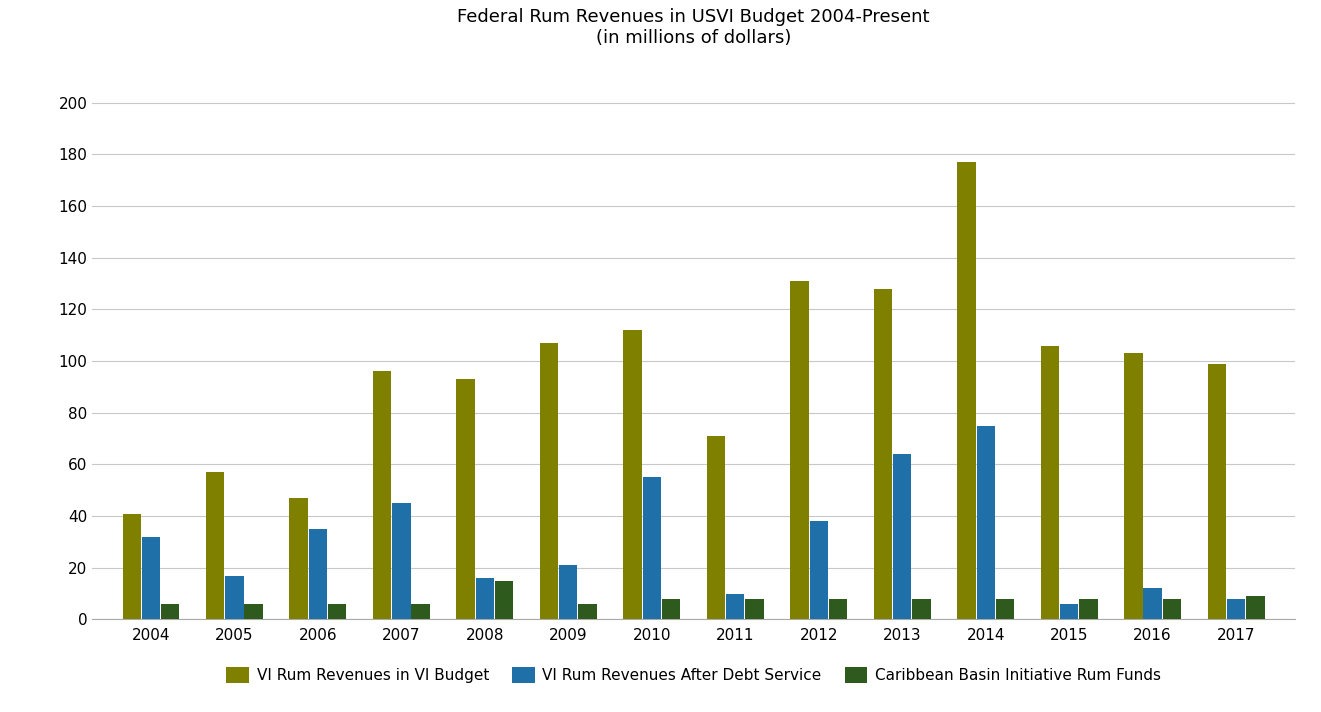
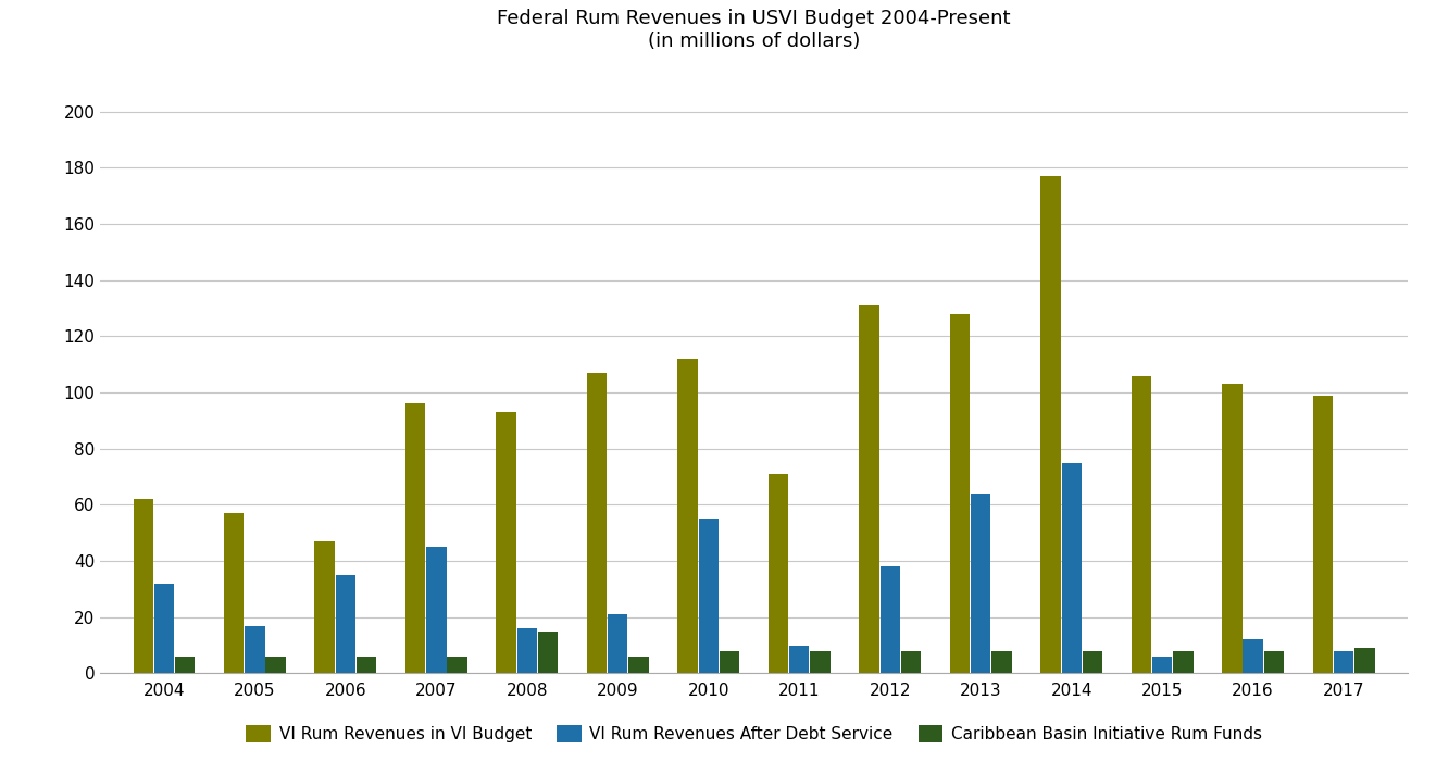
VI Rum Revenues in VI Budget/2004: 41 -> 62
